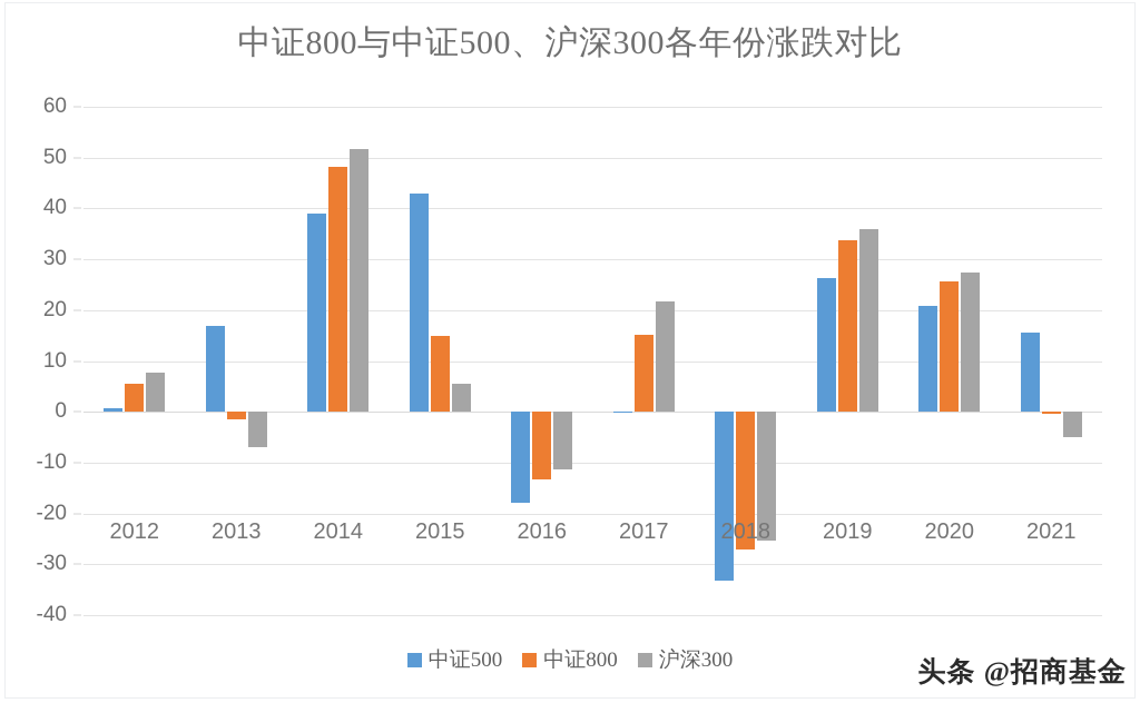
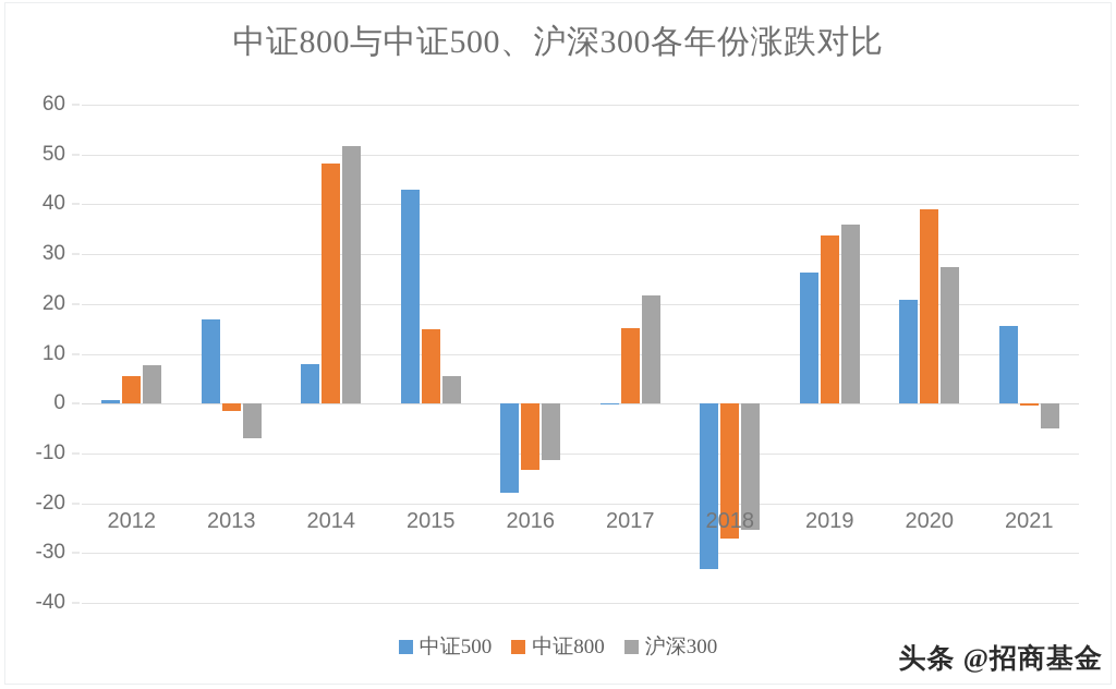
中证500/2014: 39 -> 8
中证800/2020: 26 -> 39
